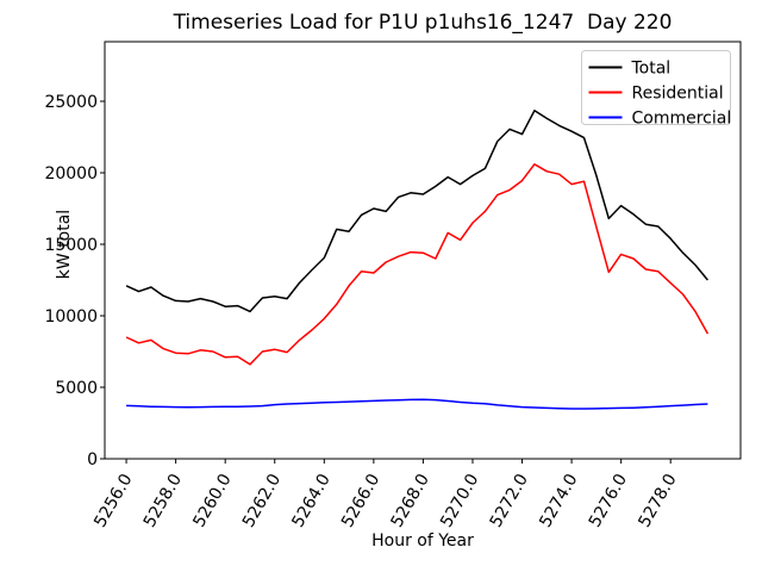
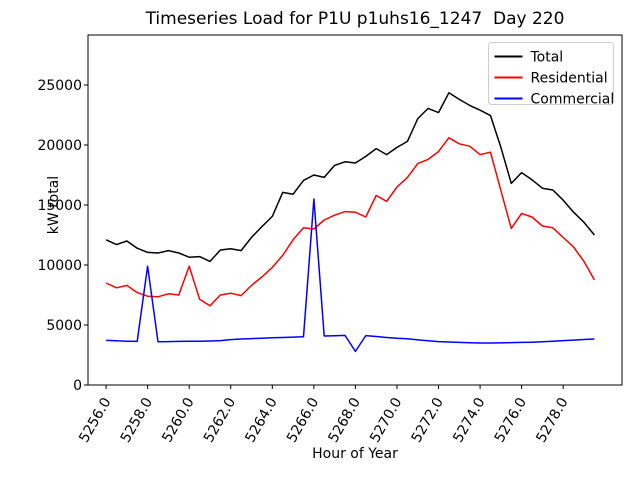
Commercial/5258.0: 3600 -> 9900
Residential/5260.0: 7100 -> 9900
Commercial/5266.0: 4000 -> 15500
Commercial/5268.0: 4200 -> 2800
